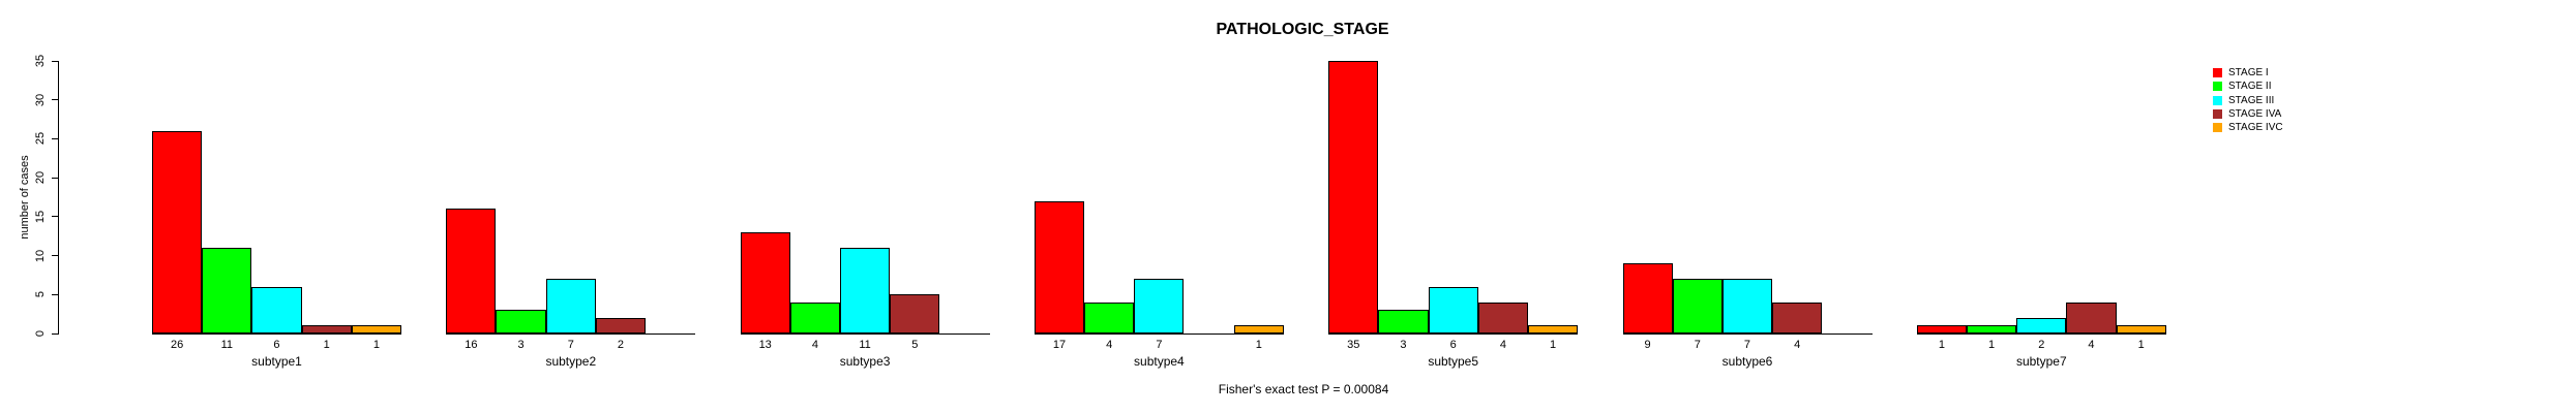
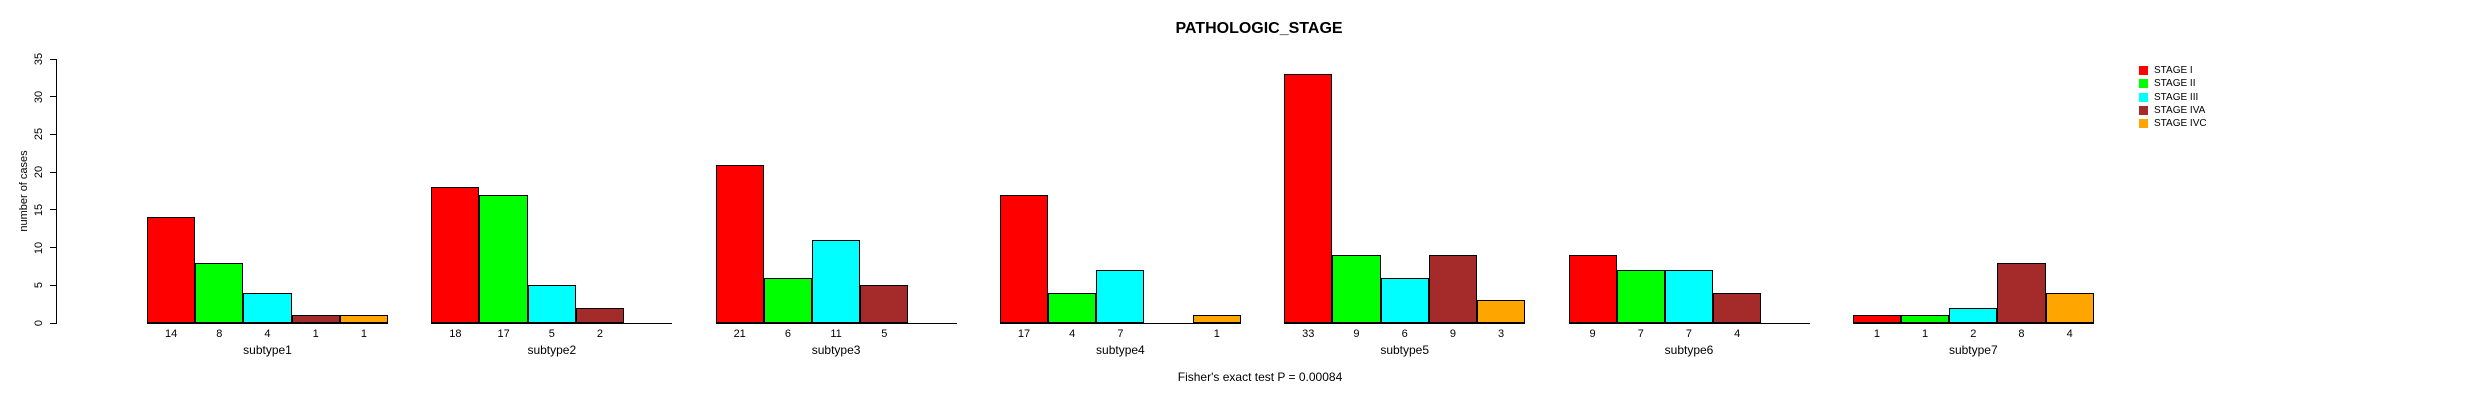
STAGE I/subtype1: 26 -> 14
STAGE II/subtype1: 11 -> 8
STAGE III/subtype1: 6 -> 4
STAGE I/subtype2: 16 -> 18
STAGE II/subtype2: 3 -> 17
STAGE III/subtype2: 7 -> 5
STAGE I/subtype3: 13 -> 21
STAGE II/subtype3: 4 -> 6
STAGE I/subtype5: 35 -> 33
STAGE II/subtype5: 3 -> 9
STAGE IVA/subtype5: 4 -> 9
STAGE IVC/subtype5: 1 -> 3
STAGE IVA/subtype7: 4 -> 8
STAGE IVC/subtype7: 1 -> 4
